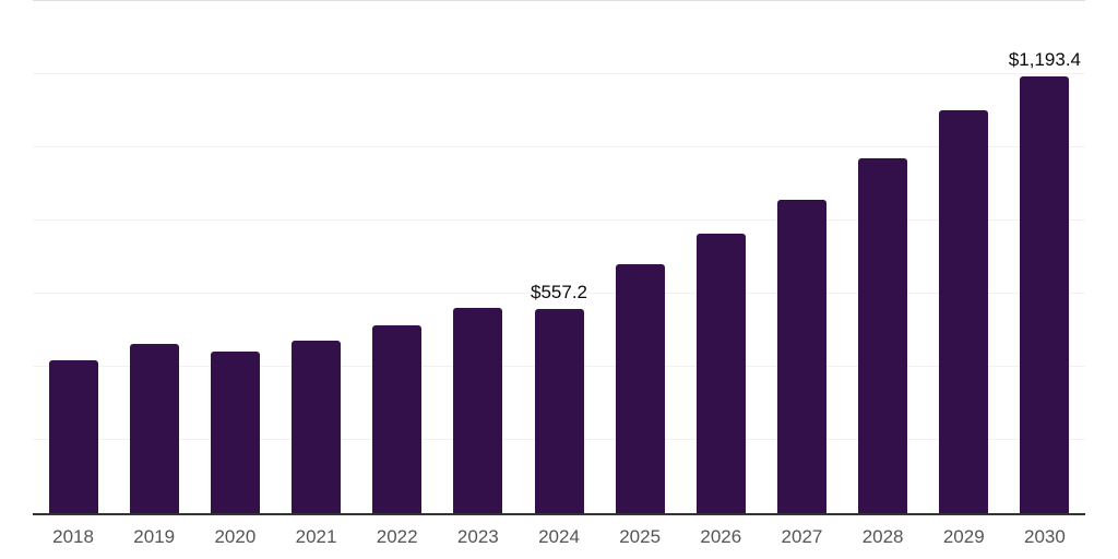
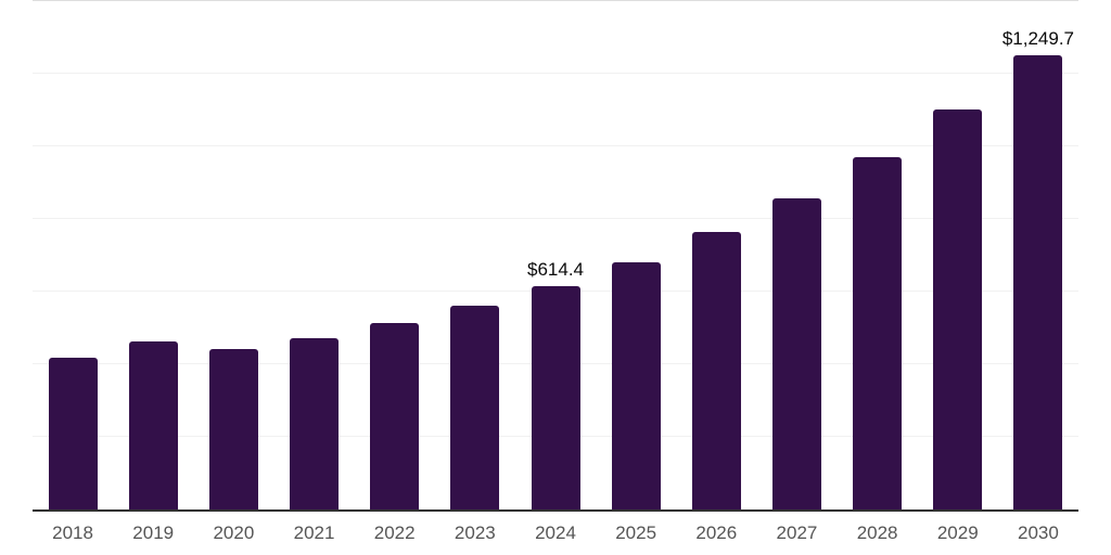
2024: $557.2 -> $614.4
2030: $1,193.4 -> $1,249.7
